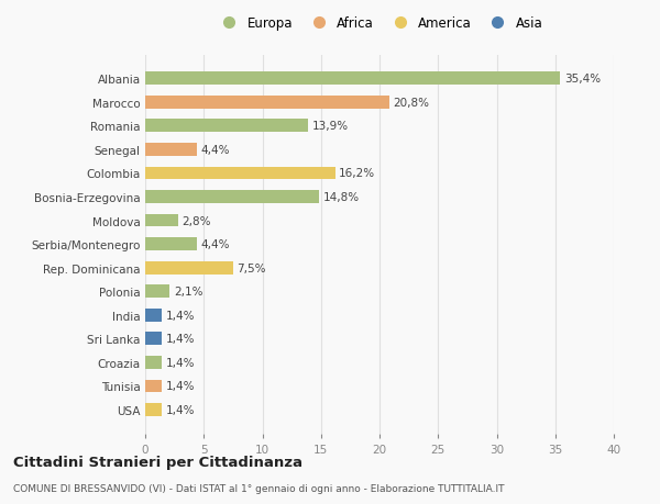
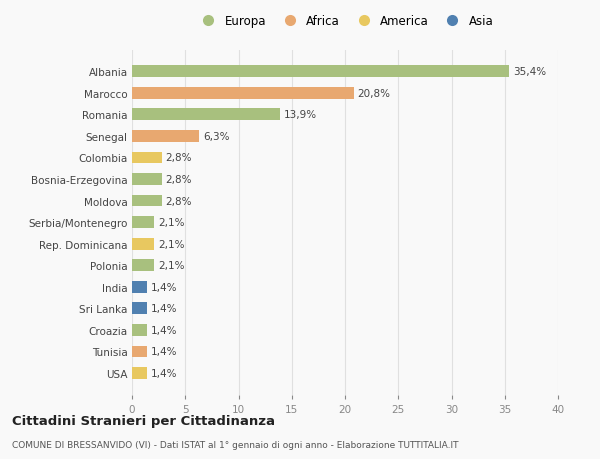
Senegal: 4,4% -> 6,3%
Colombia: 16,2% -> 2,8%
Bosnia-Erzegovina: 14,8% -> 2,8%
Serbia/Montenegro: 4,4% -> 2,1%
Rep. Dominicana: 7,5% -> 2,1%
